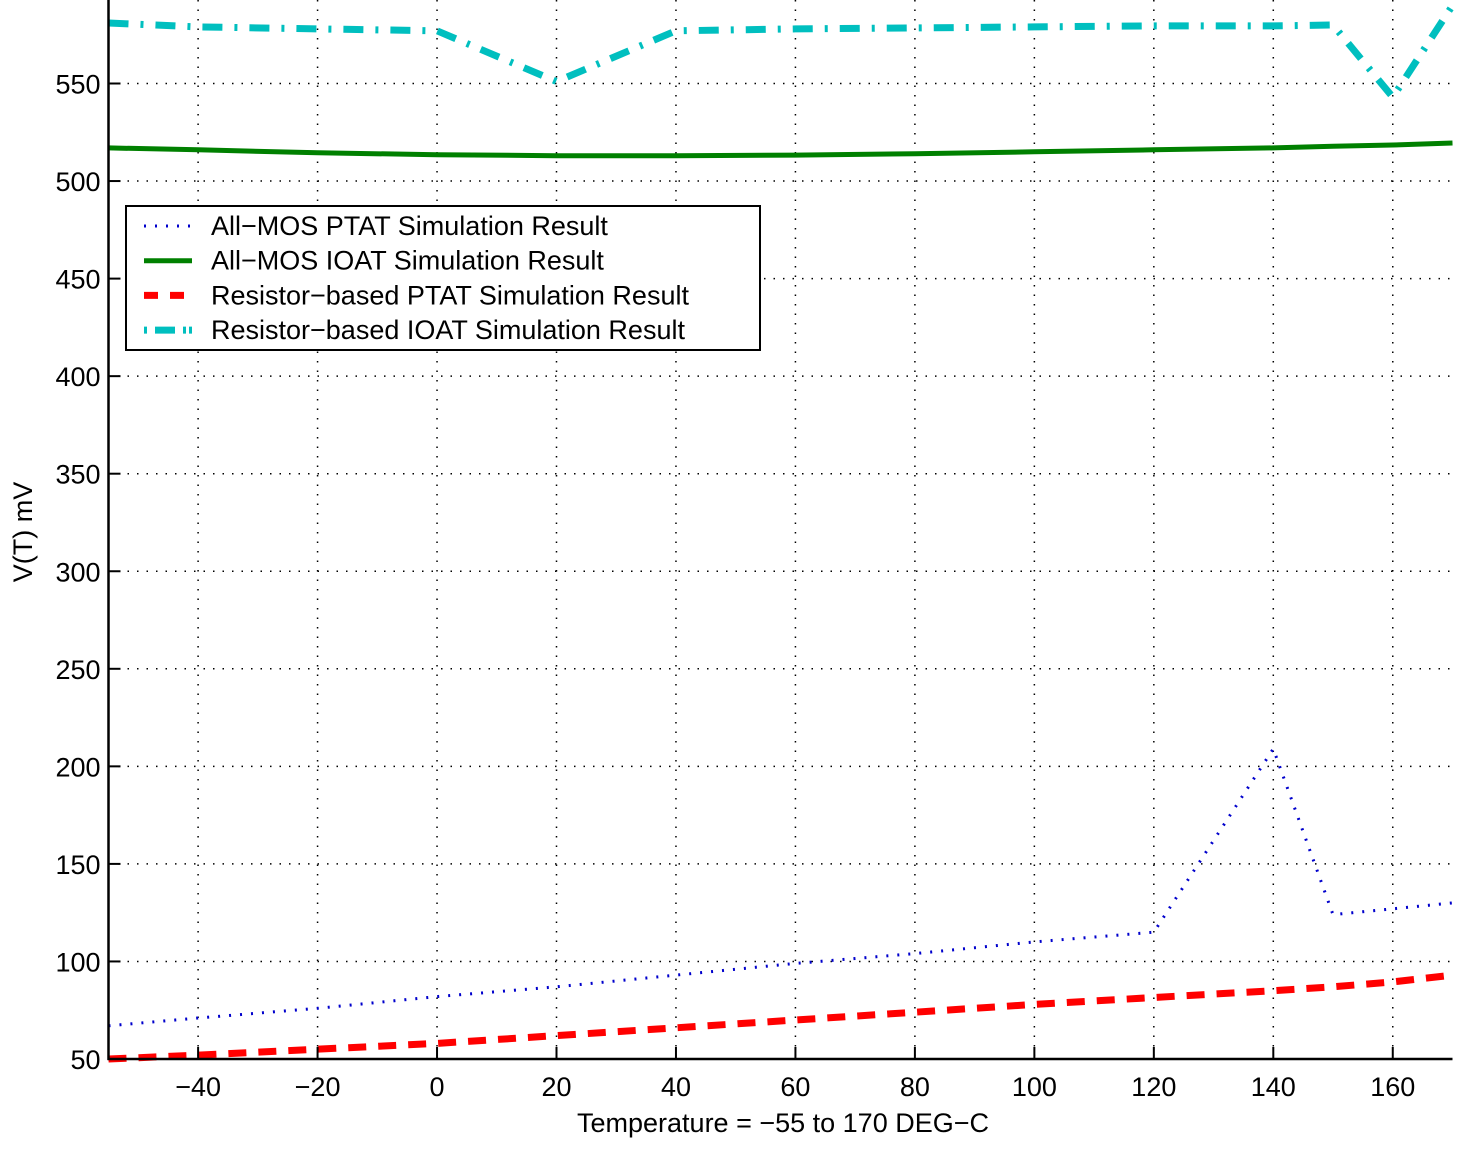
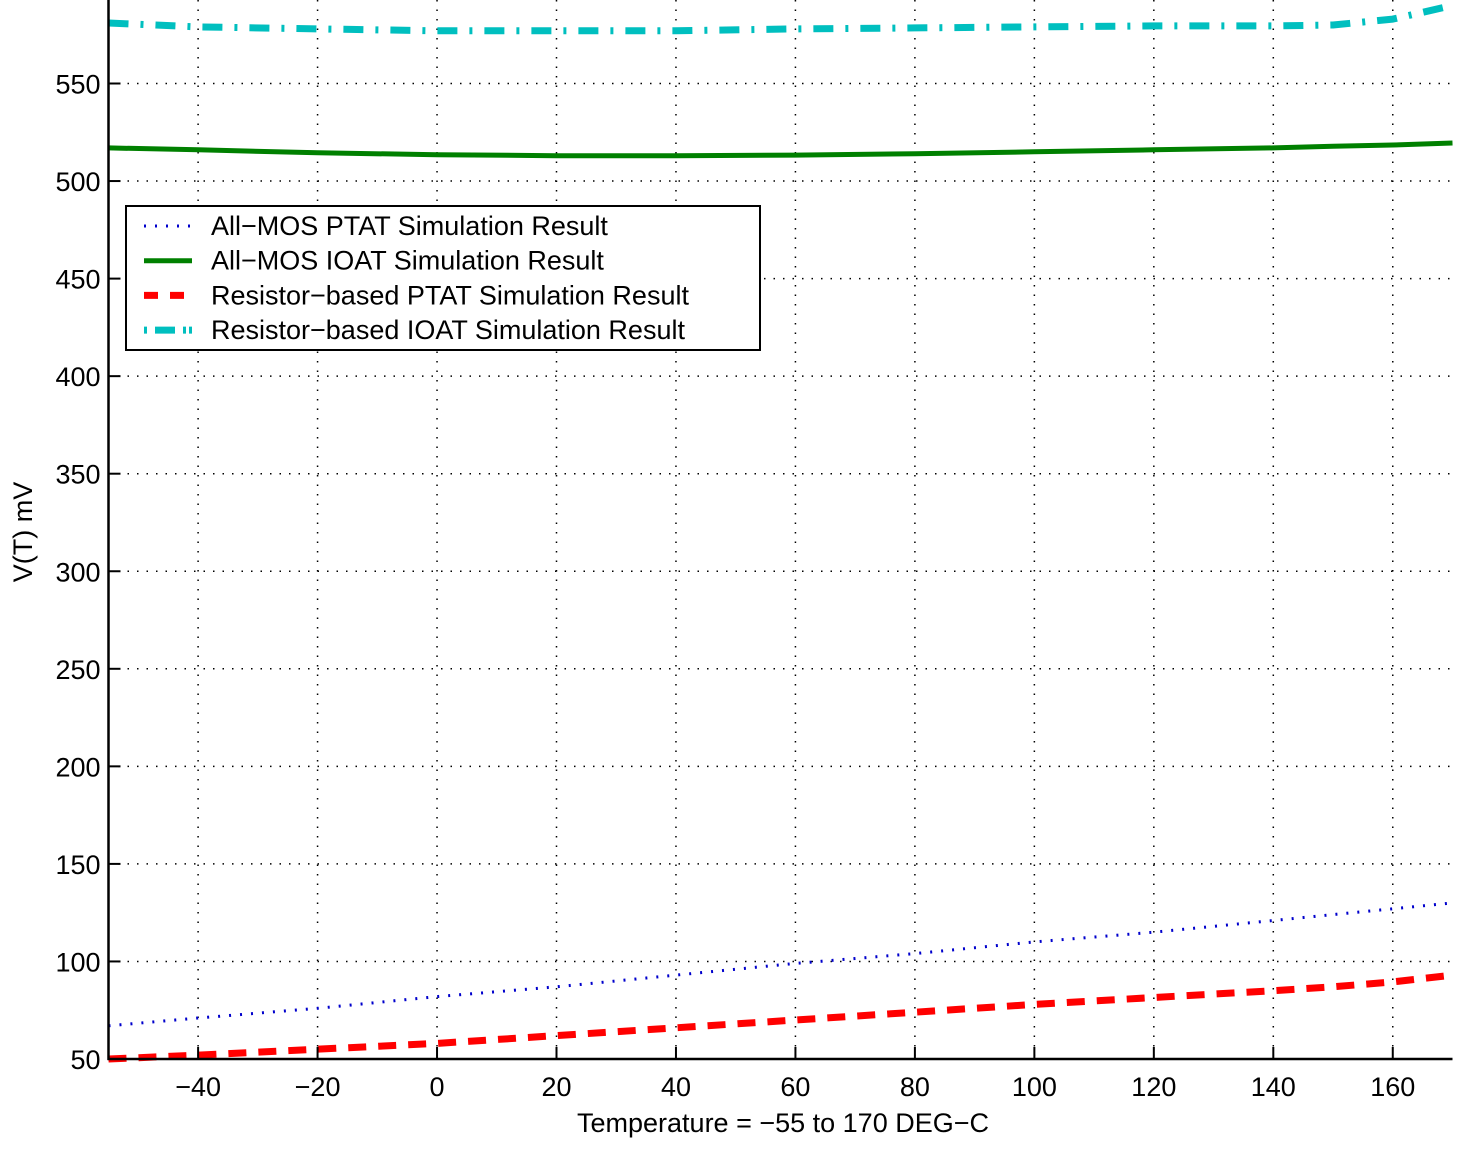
Resistor−based IOAT Simulation Result/20: 551 -> 577
All−MOS PTAT Simulation Result/140: 209 -> 121
Resistor−based IOAT Simulation Result/160: 543 -> 583
